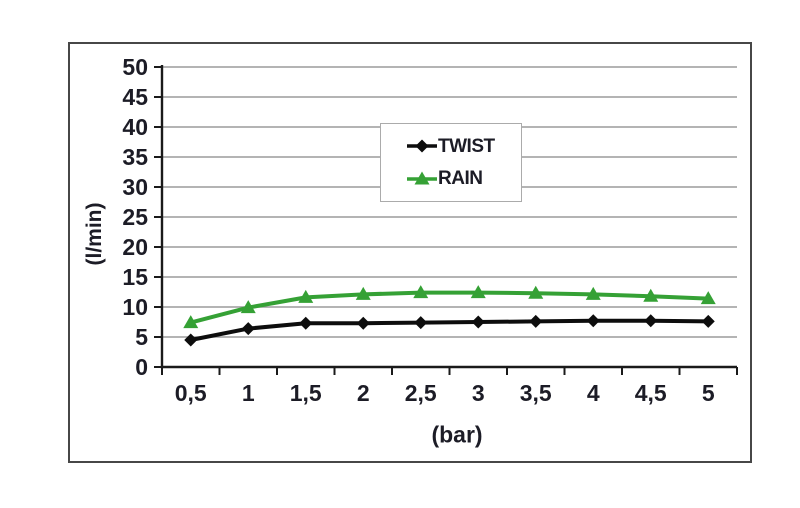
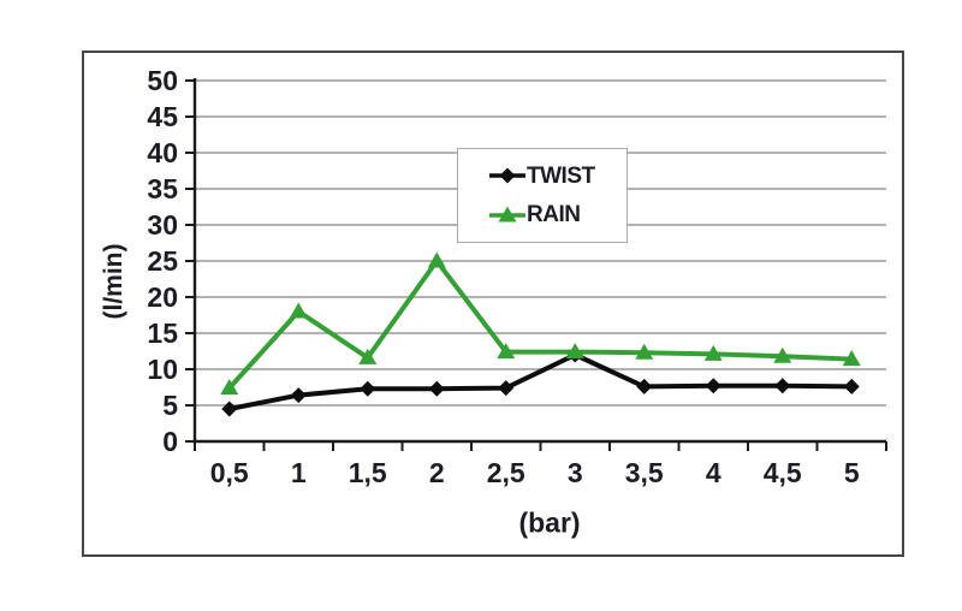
RAIN/1: 10 -> 18
RAIN/2: 12 -> 25
TWIST/3: 8 -> 12
